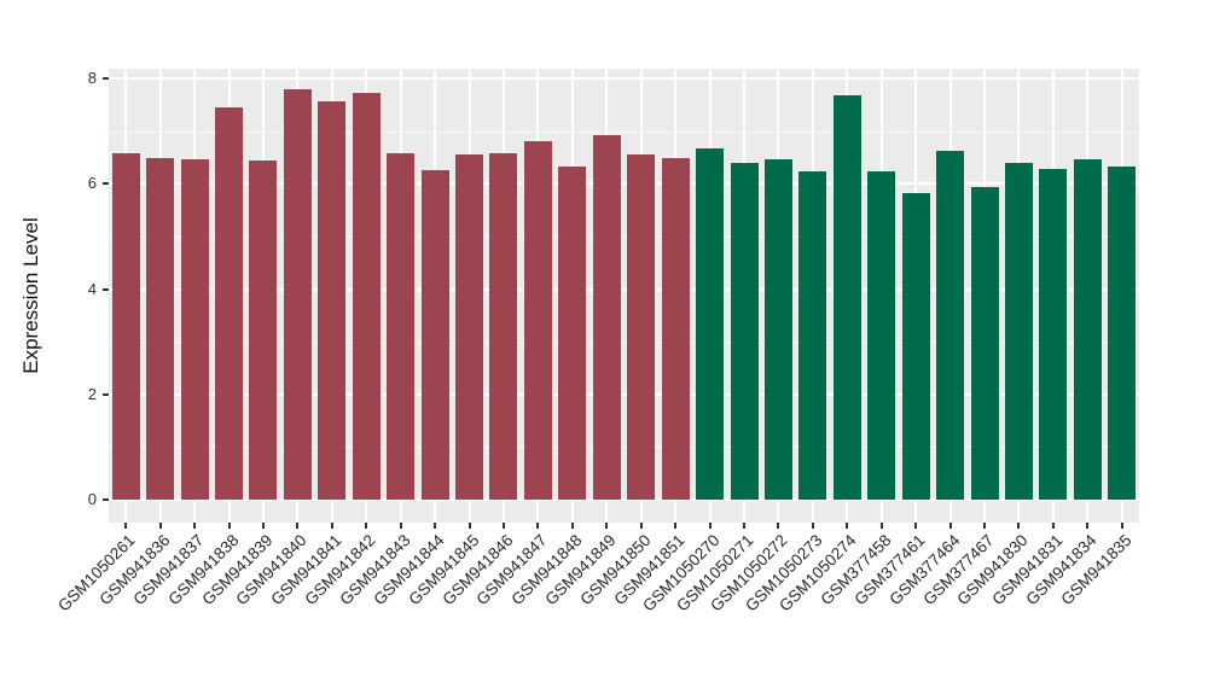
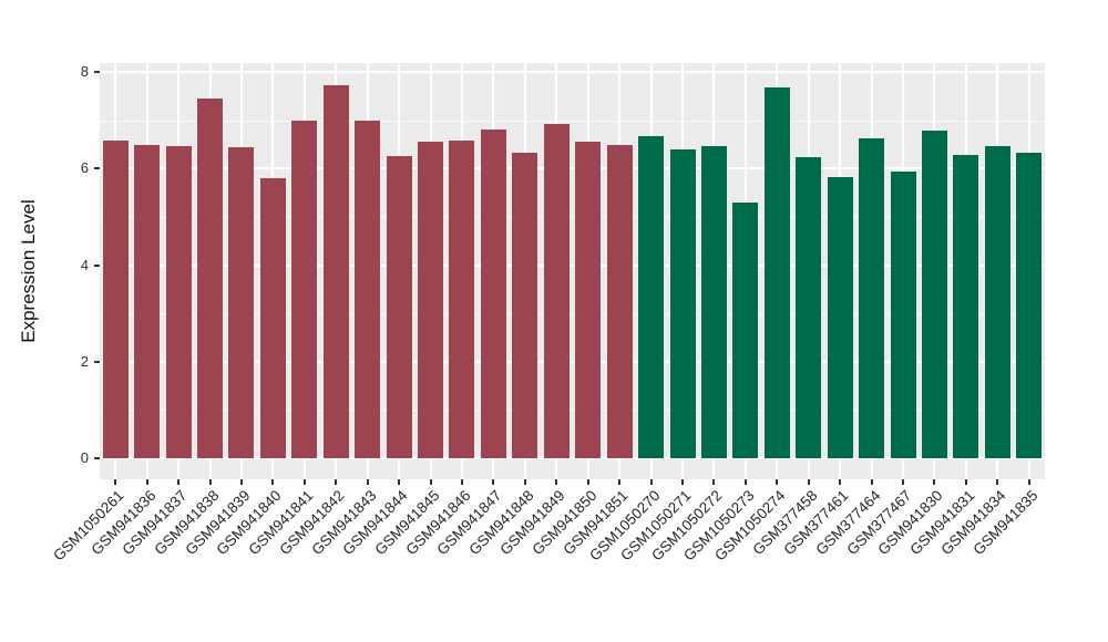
GSM941840: 7.8 -> 5.8
GSM941841: 7.6 -> 7.0
GSM941843: 6.6 -> 7.0
GSM1050273: 6.2 -> 5.3
GSM941830: 6.4 -> 6.8
